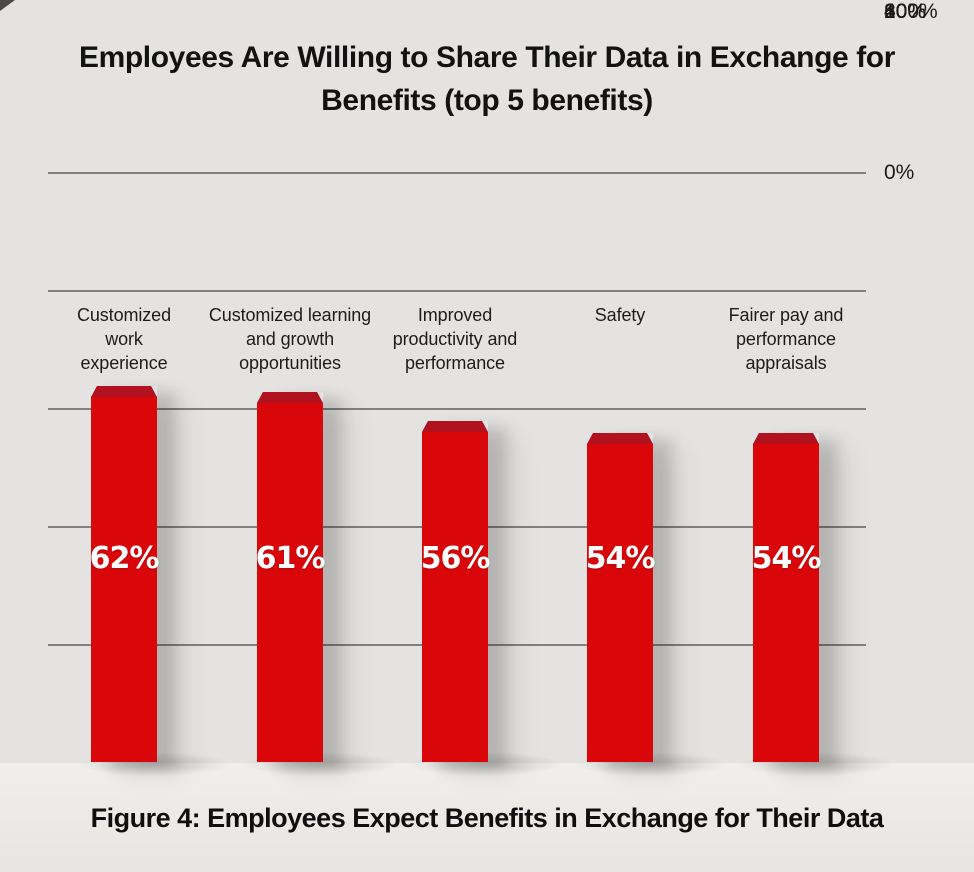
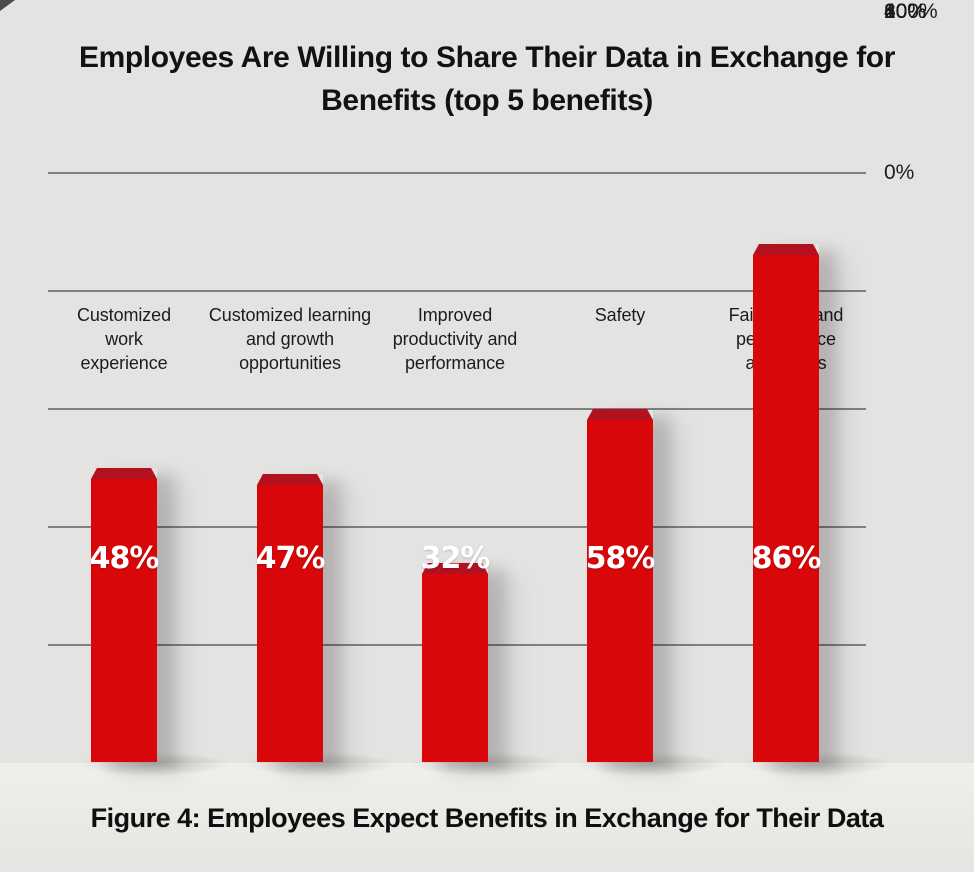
Customized work experience: 62% -> 48%
Customized learning and growth opportunities: 61% -> 47%
Improved productivity and performance: 56% -> 32%
Safety: 54% -> 58%
Fairer pay and performance appraisals: 54% -> 86%
